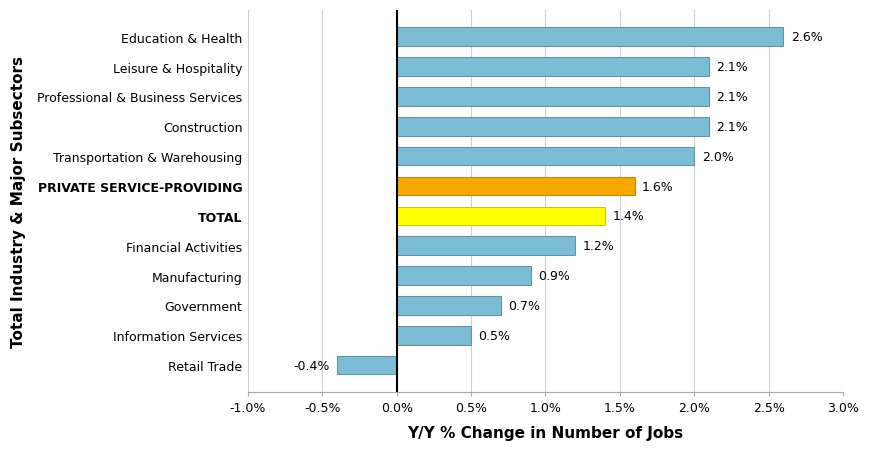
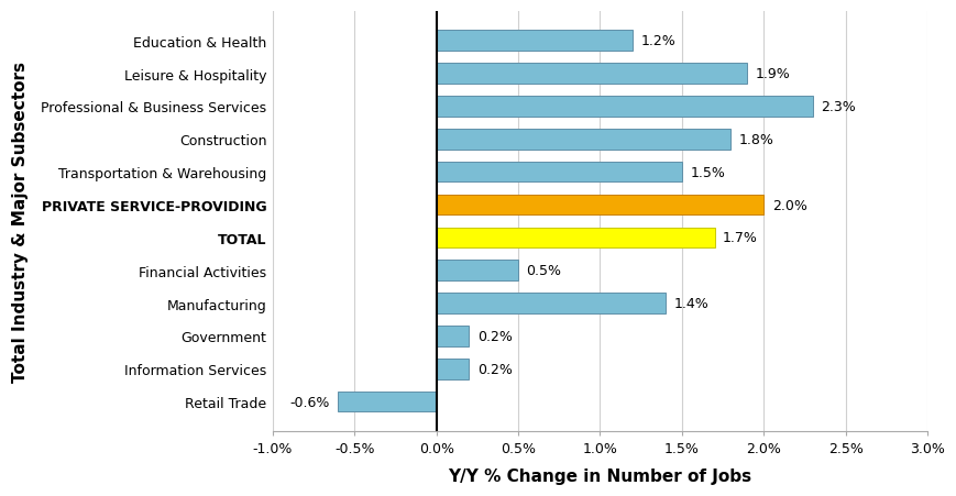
Education & Health: 2.6% -> 1.2%
Leisure & Hospitality: 2.1% -> 1.9%
Professional & Business Services: 2.1% -> 2.3%
Construction: 2.1% -> 1.8%
Transportation & Warehousing: 2.0% -> 1.5%
PRIVATE SERVICE-PROVIDING: 1.6% -> 2.0%
TOTAL: 1.4% -> 1.7%
Financial Activities: 1.2% -> 0.5%
Manufacturing: 0.9% -> 1.4%
Government: 0.7% -> 0.2%
Information Services: 0.5% -> 0.2%
Retail Trade: -0.4% -> -0.6%
